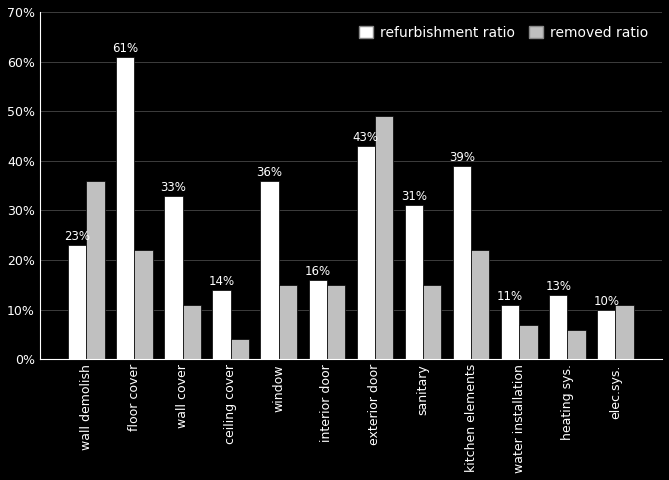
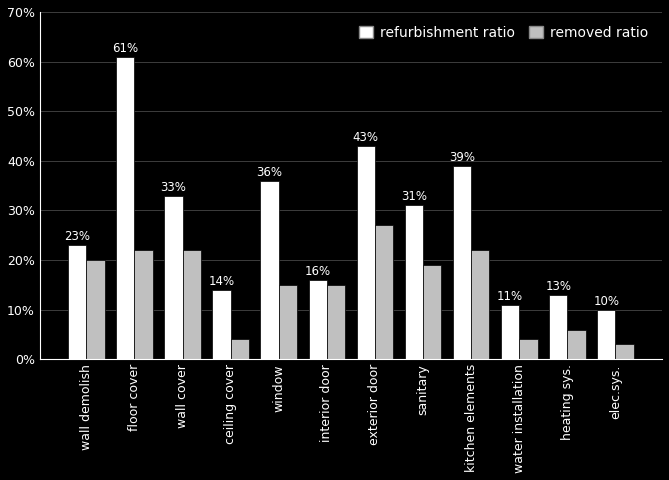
removed ratio/wall demolish: 36% -> 20%
removed ratio/wall cover: 11% -> 22%
removed ratio/exterior door: 49% -> 27%
removed ratio/sanitary: 15% -> 19%
removed ratio/water installation: 7% -> 4%
removed ratio/elec.sys.: 11% -> 3%
